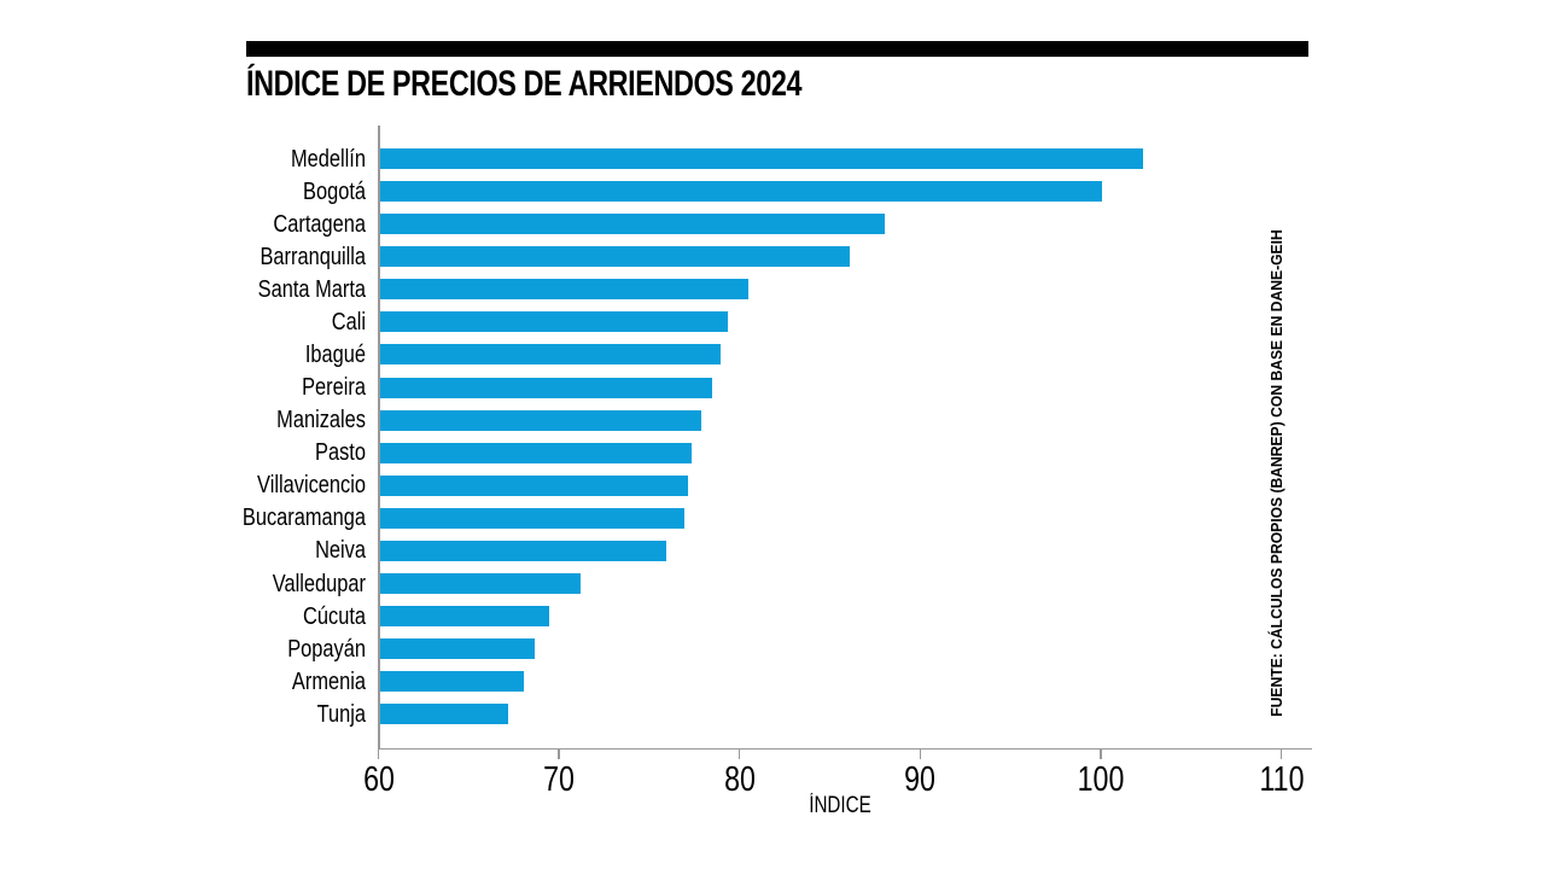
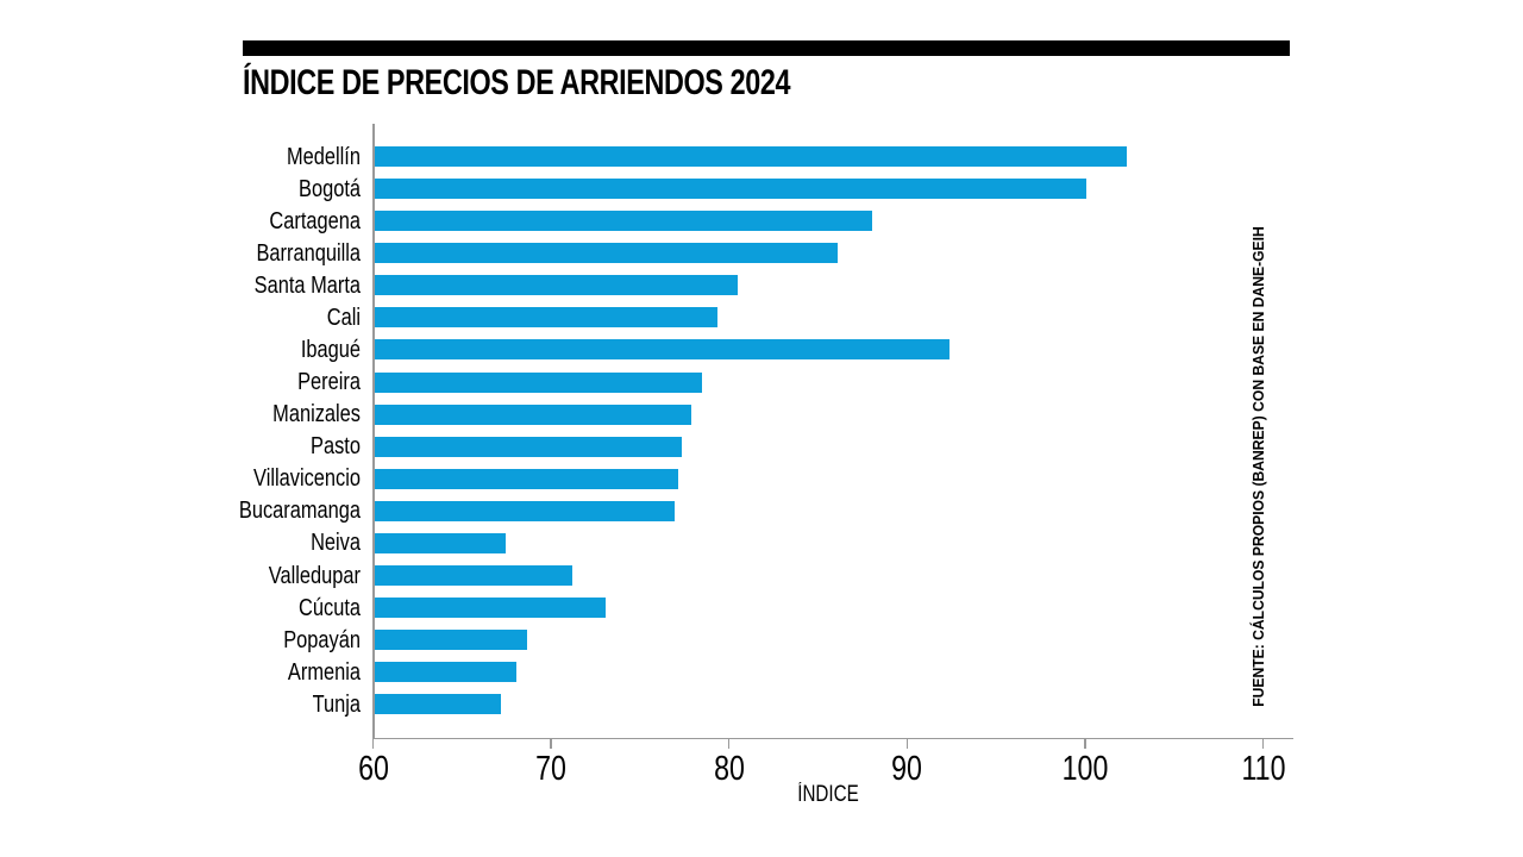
Ibagué: 78.9 -> 92.3
Neiva: 75.9 -> 67.4
Cúcuta: 69.4 -> 73.0
